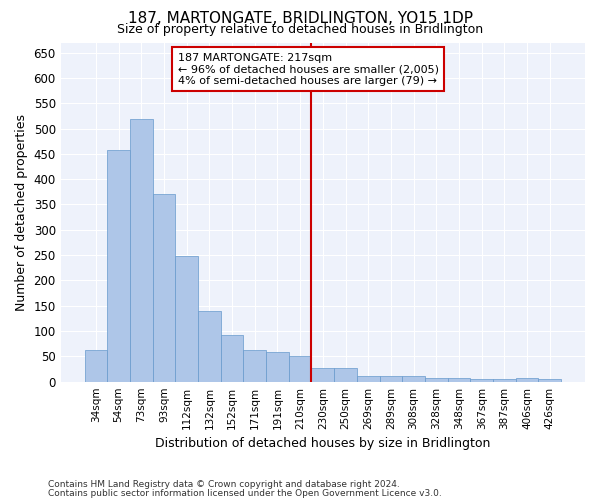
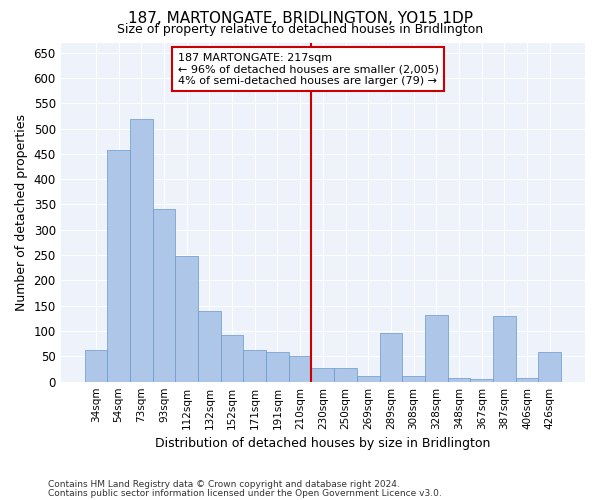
93sqm: 370 -> 342
289sqm: 12 -> 96
328sqm: 8 -> 132
387sqm: 5 -> 130
426sqm: 5 -> 58
